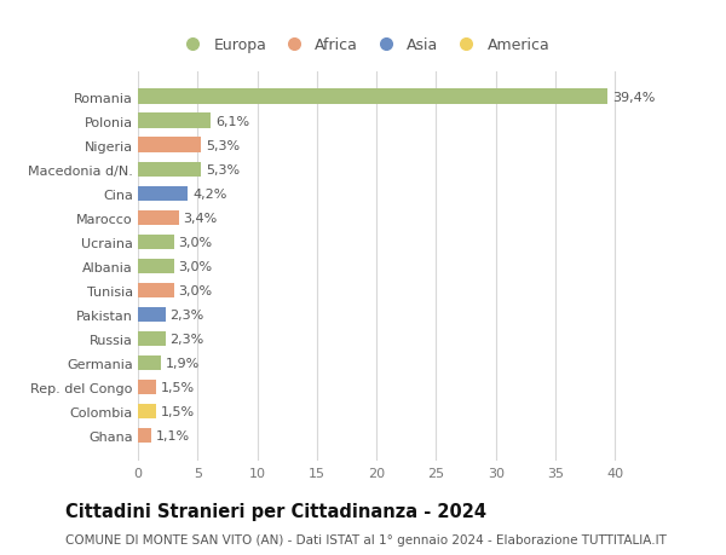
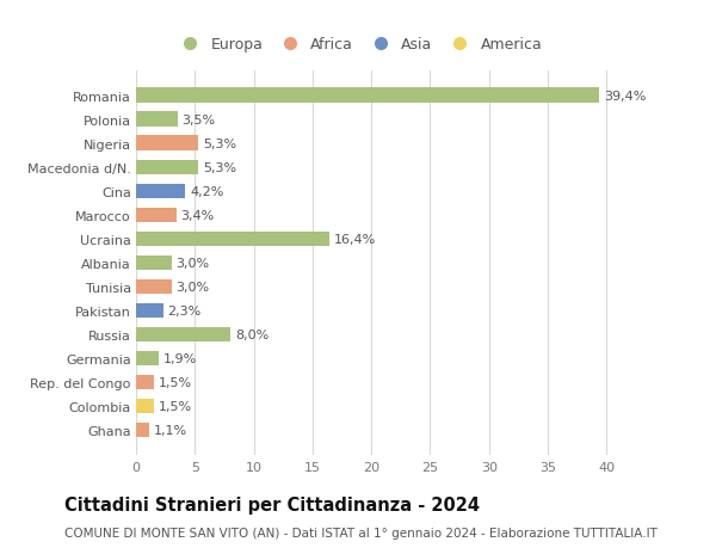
Polonia: 6,1% -> 3,5%
Ucraina: 3,0% -> 16,4%
Russia: 2,3% -> 8,0%
